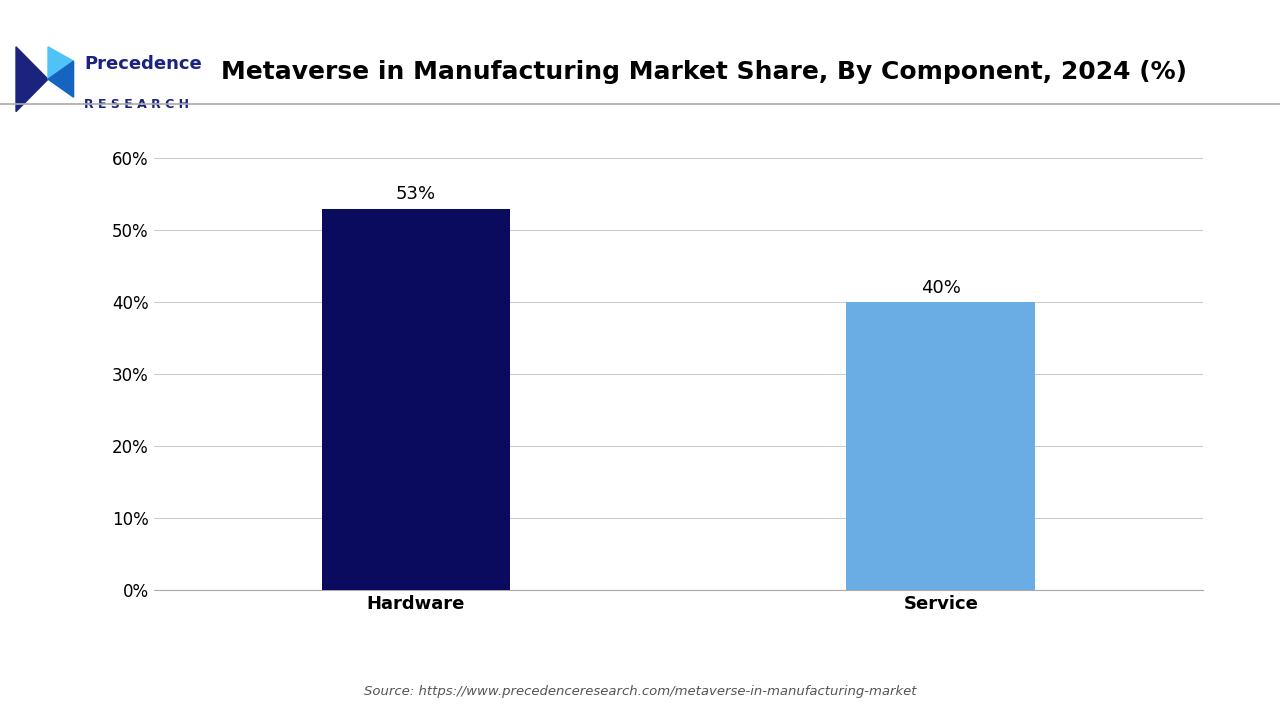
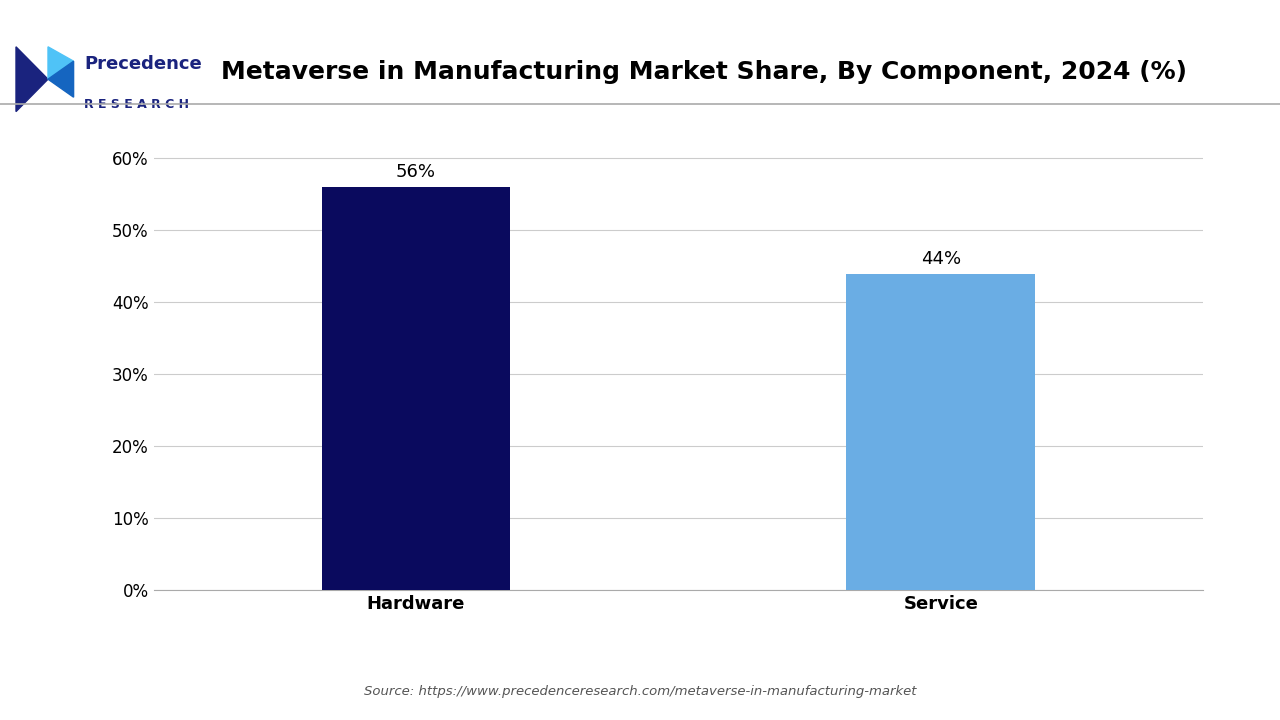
Hardware: 53% -> 56%
Service: 40% -> 44%
